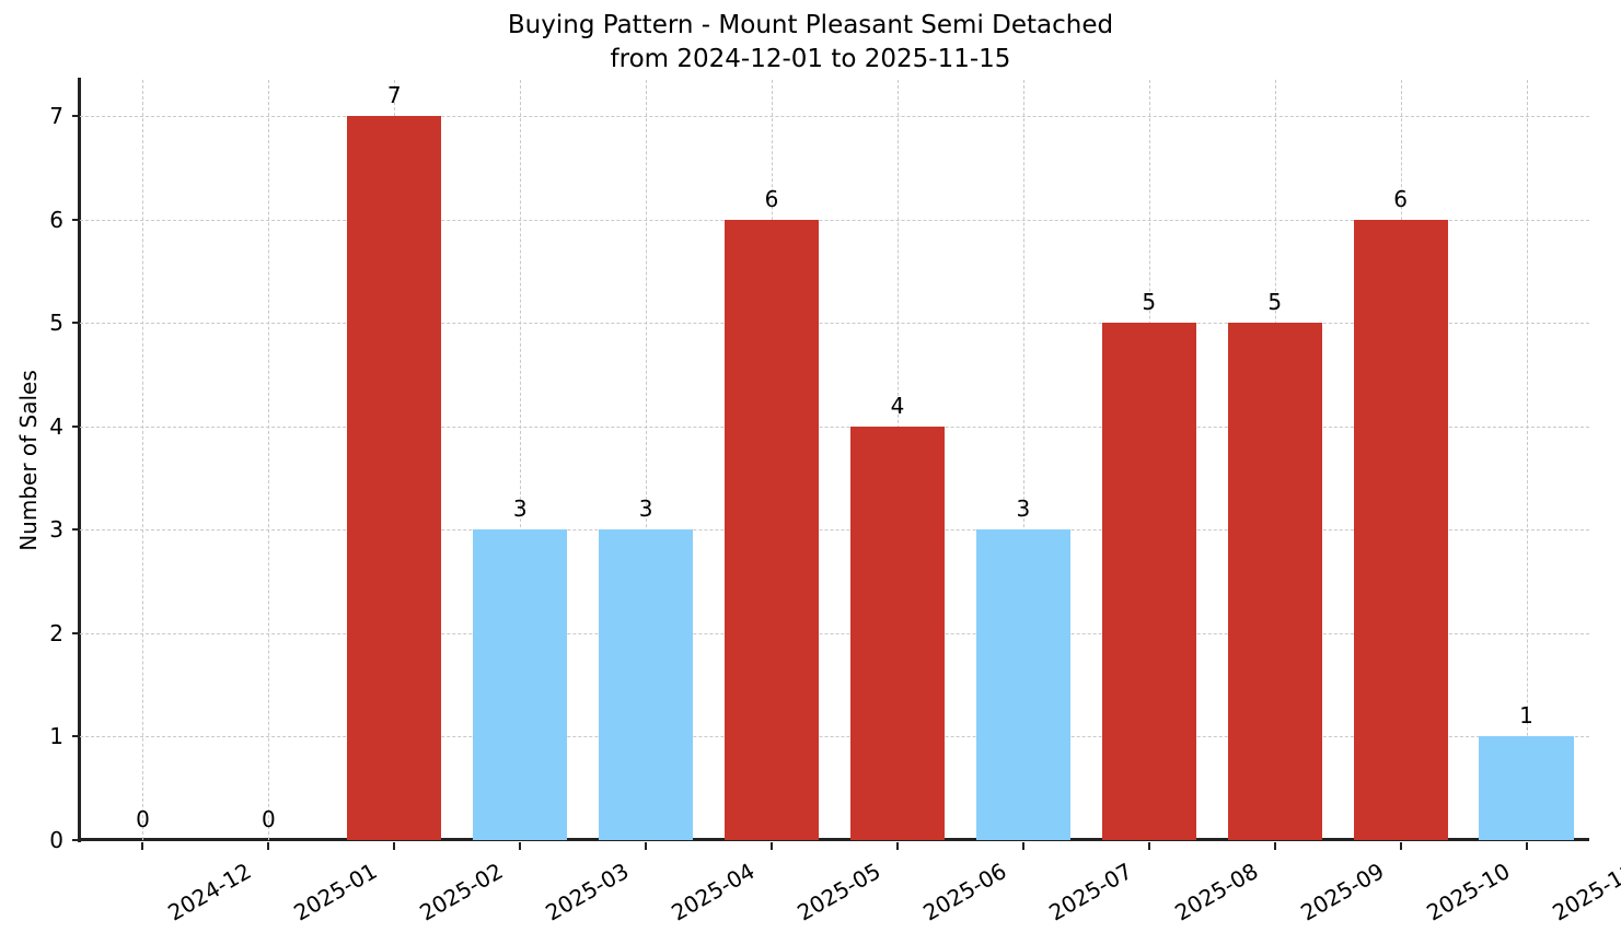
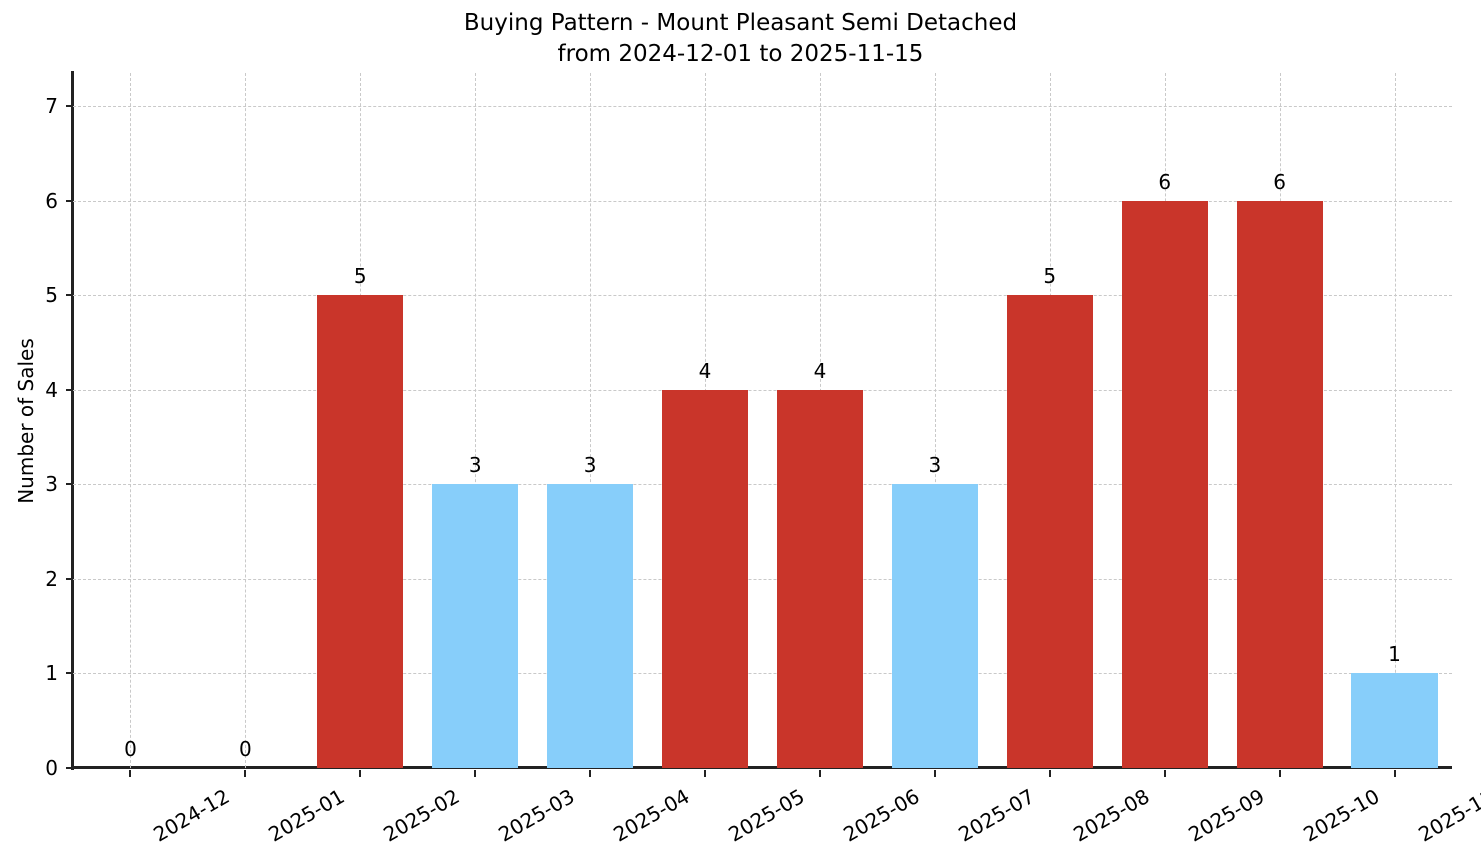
2025-02: 7 -> 5
2025-05: 6 -> 4
2025-09: 5 -> 6
